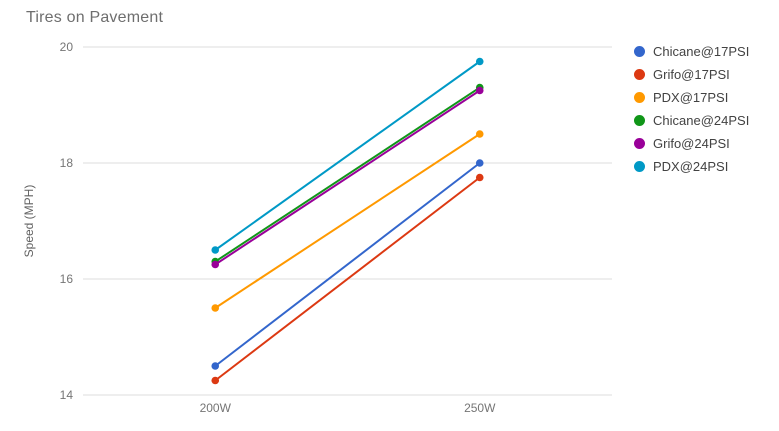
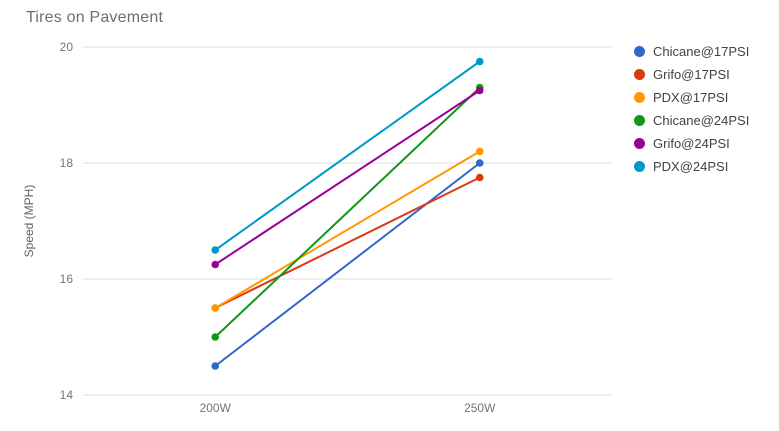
Grifo@17PSI/200W: 14.2 -> 15.5
Chicane@24PSI/200W: 16.3 -> 15.0
PDX@17PSI/250W: 18.5 -> 18.2
